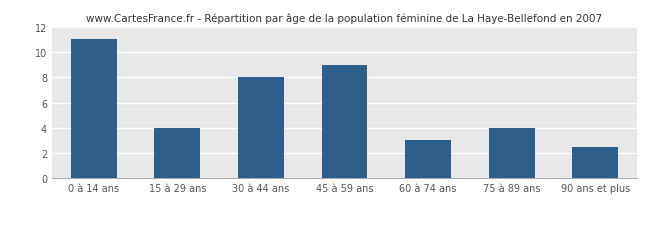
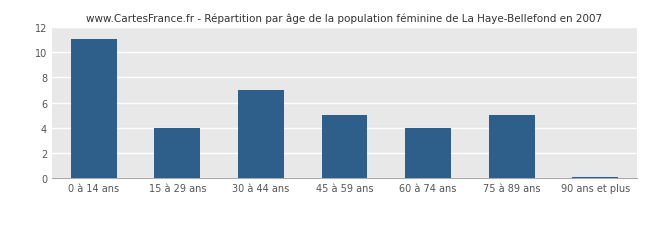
30 à 44 ans: 8.0 -> 7.0
45 à 59 ans: 9.0 -> 5.0
60 à 74 ans: 3.0 -> 4.0
75 à 89 ans: 4.0 -> 5.0
90 ans et plus: 2.5 -> 0.1
